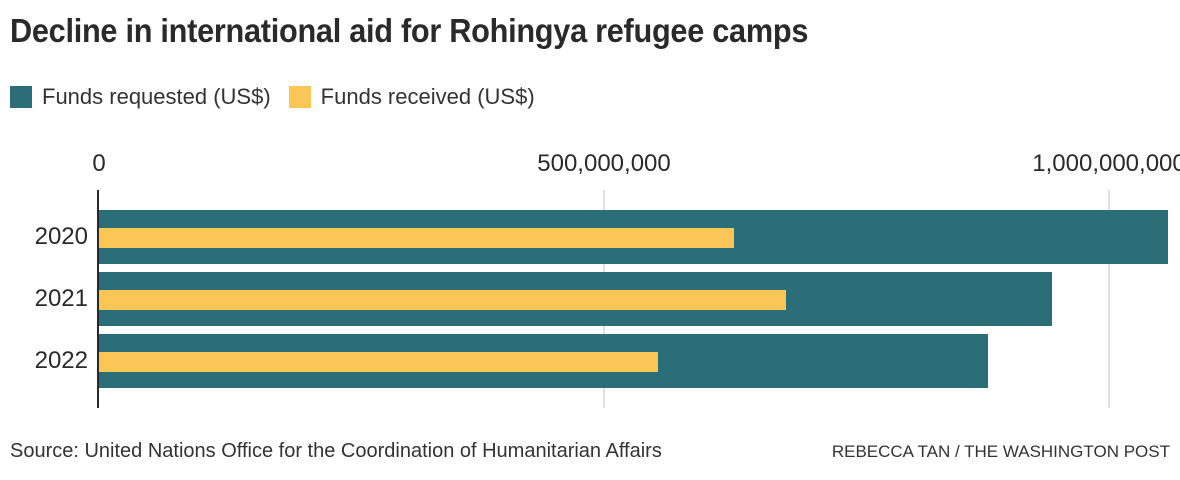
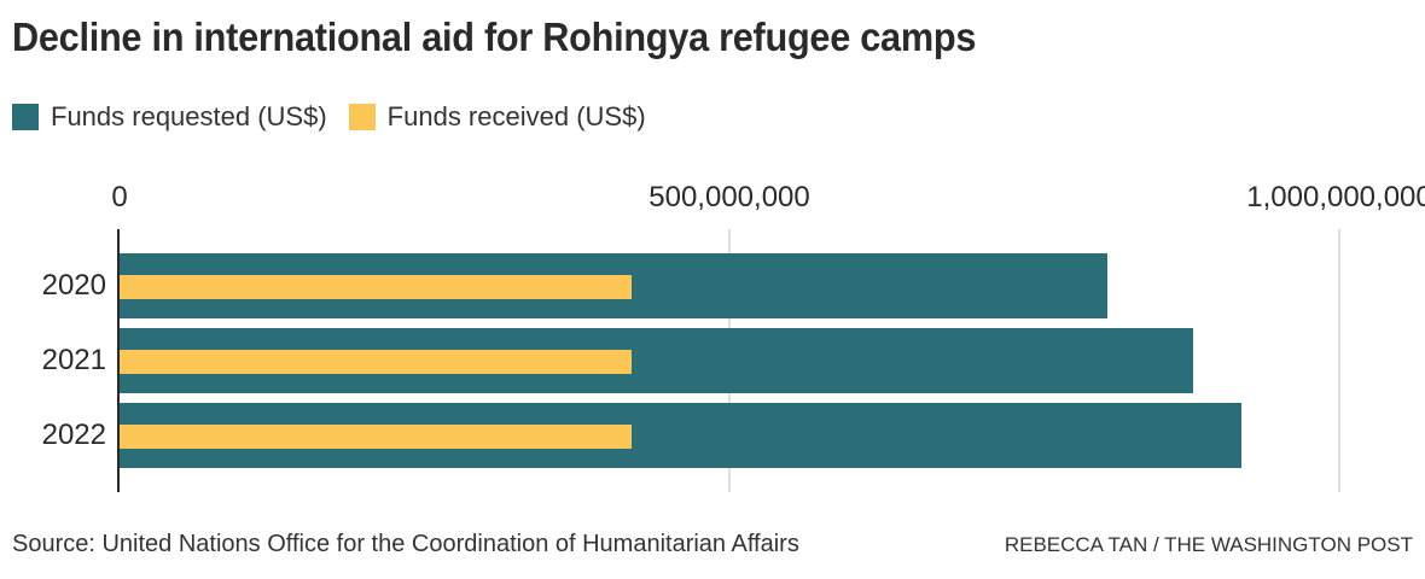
Funds requested (US$)/2020: 1060000000 -> 810000000
Funds received (US$)/2020: 630000000 -> 420000000
Funds requested (US$)/2021: 940000000 -> 880000000
Funds received (US$)/2021: 680000000 -> 420000000
Funds requested (US$)/2022: 880000000 -> 920000000
Funds received (US$)/2022: 550000000 -> 420000000
